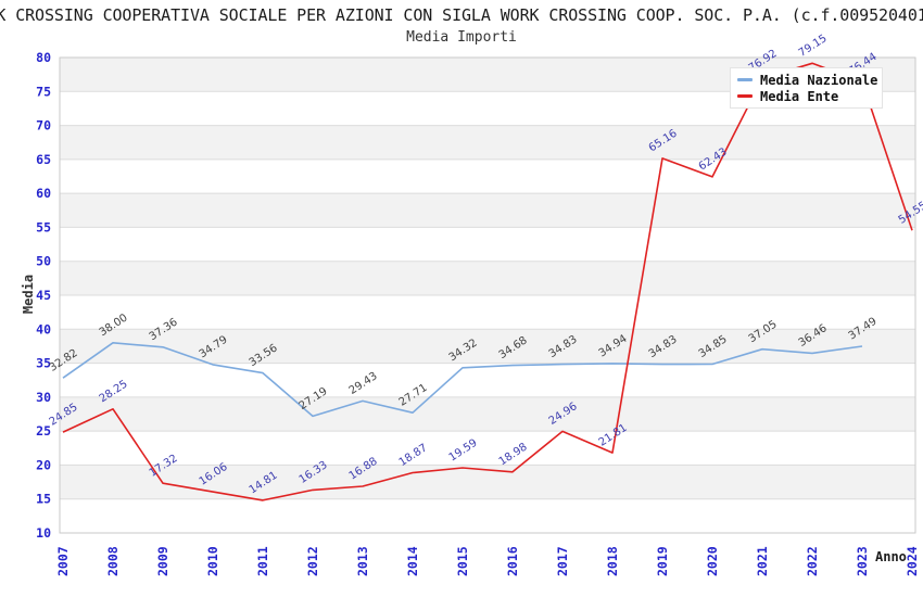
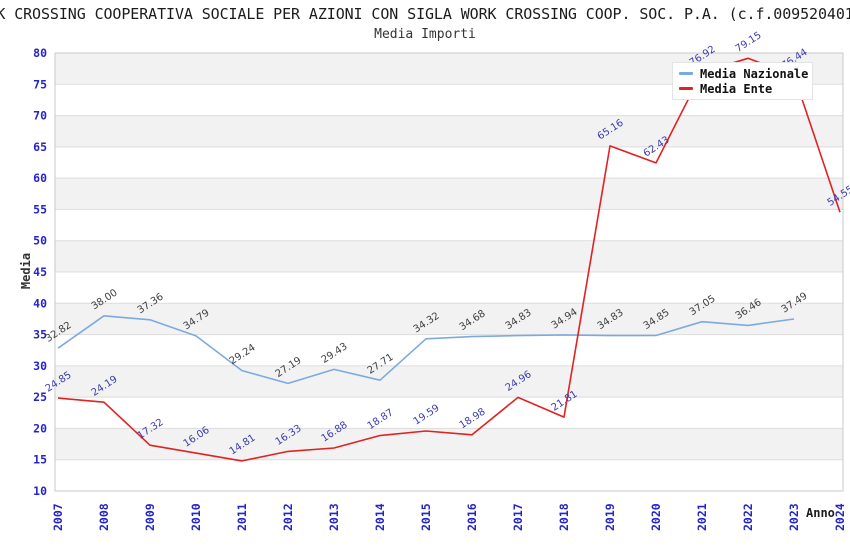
Media Ente/2008: 28.25 -> 24.19
Media Nazionale/2011: 33.56 -> 29.24
